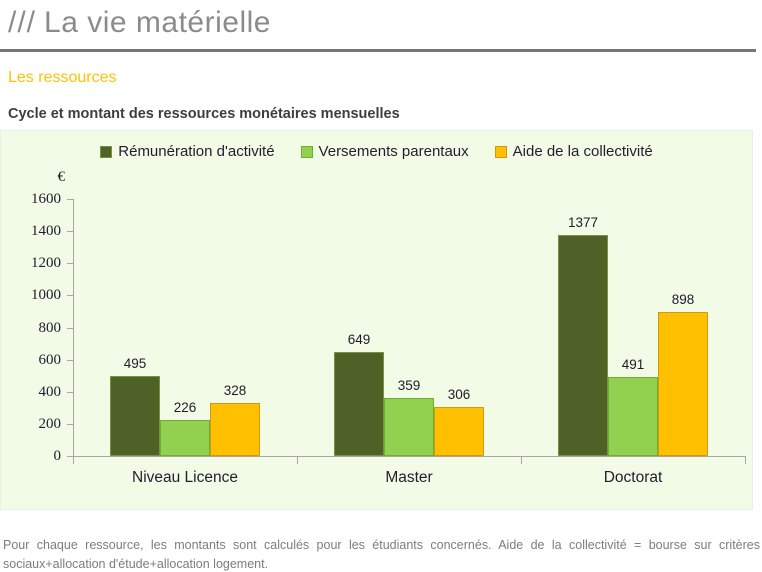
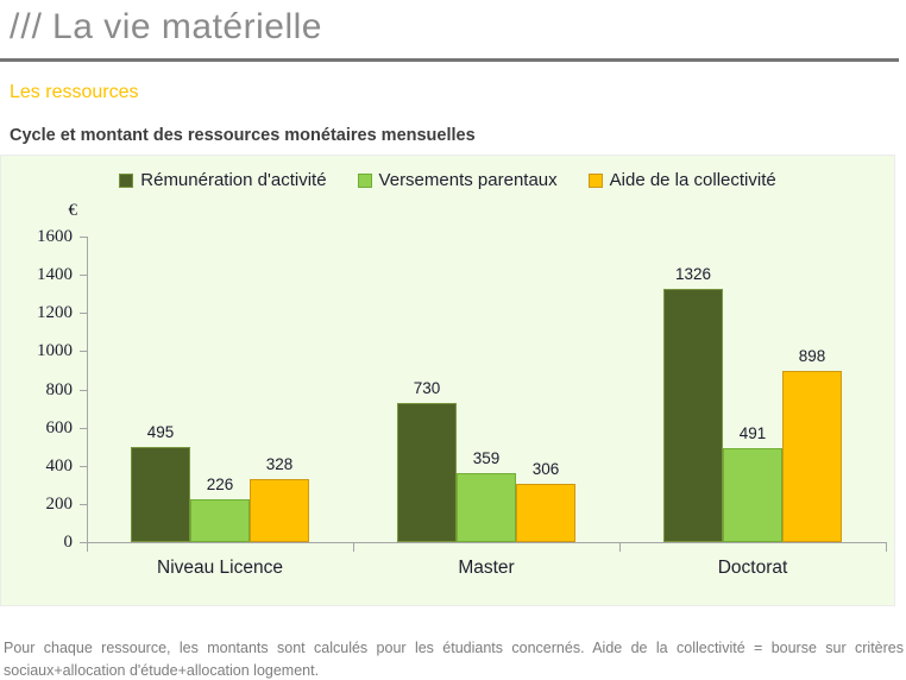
Rémunération d'activité/Master: 649 -> 730
Rémunération d'activité/Doctorat: 1377 -> 1326
